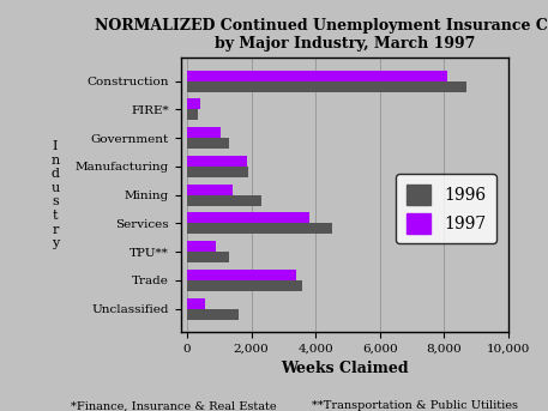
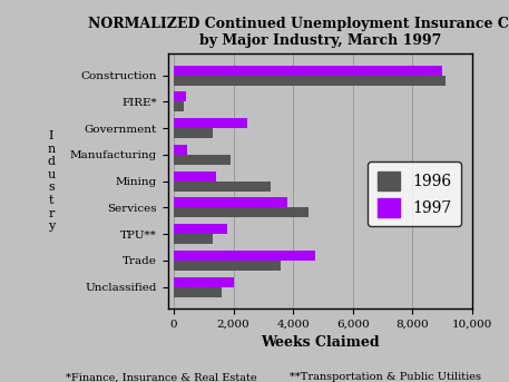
1997/Construction: 8,100 -> 9,000
1996/Construction: 8,700 -> 9,100
1997/Government: 1,050 -> 2,450
1997/Manufacturing: 1,850 -> 450
1996/Mining: 2,300 -> 3,250
1997/TPU**: 900 -> 1,800
1997/Trade: 3,400 -> 4,750
1997/Unclassified: 550 -> 2,000
